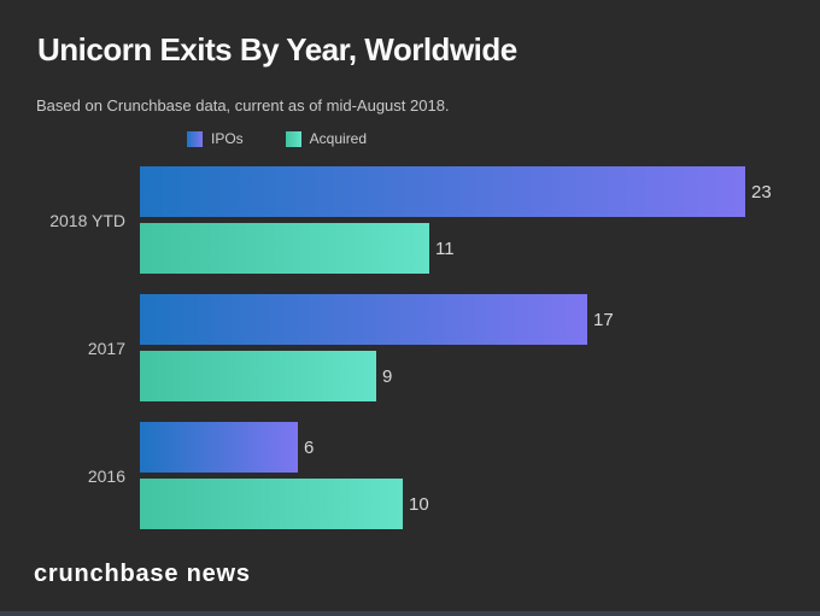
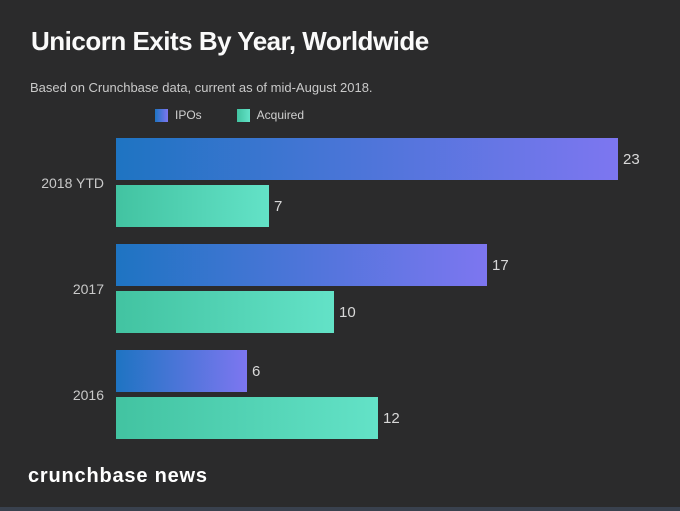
Acquired/2018 YTD: 11 -> 7
Acquired/2017: 9 -> 10
Acquired/2016: 10 -> 12
